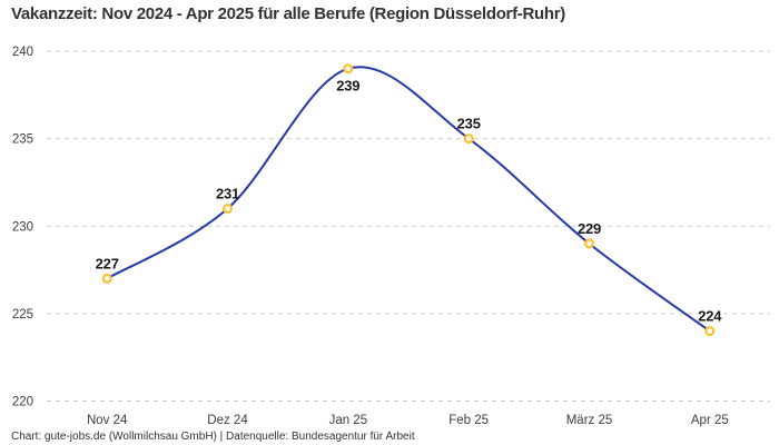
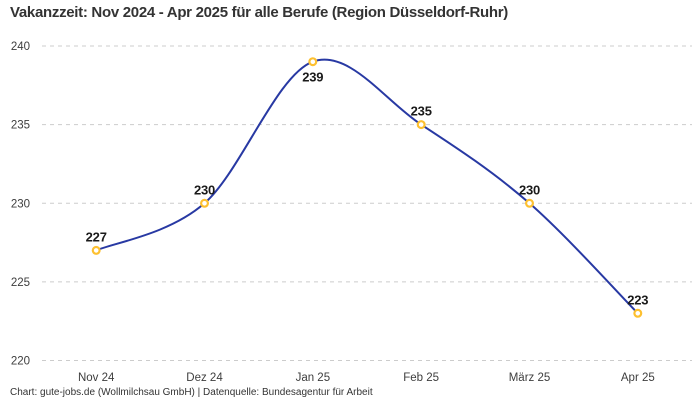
Dez 24: 231 -> 230
März 25: 229 -> 230
Apr 25: 224 -> 223
